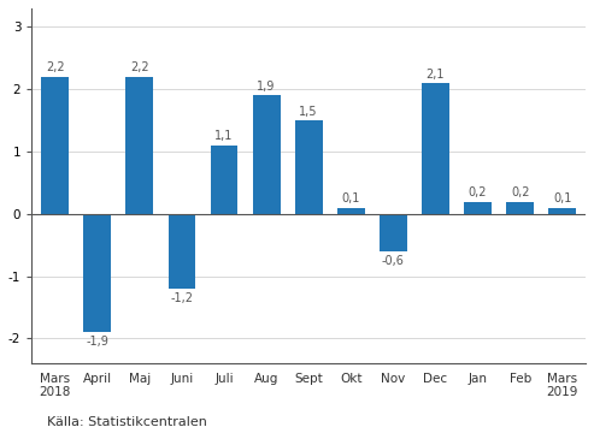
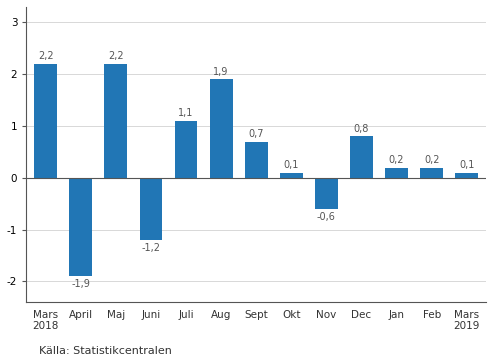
Sept: 1,5 -> 0,7
Dec: 2,1 -> 0,8
